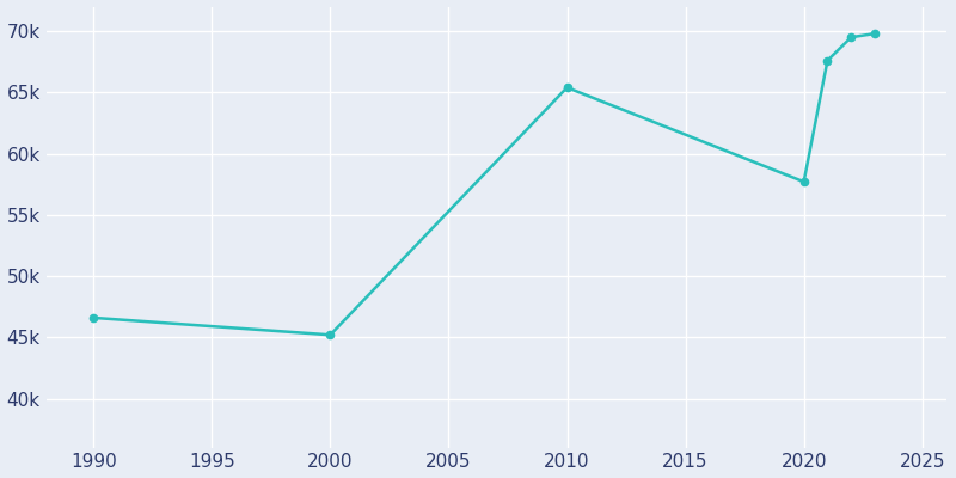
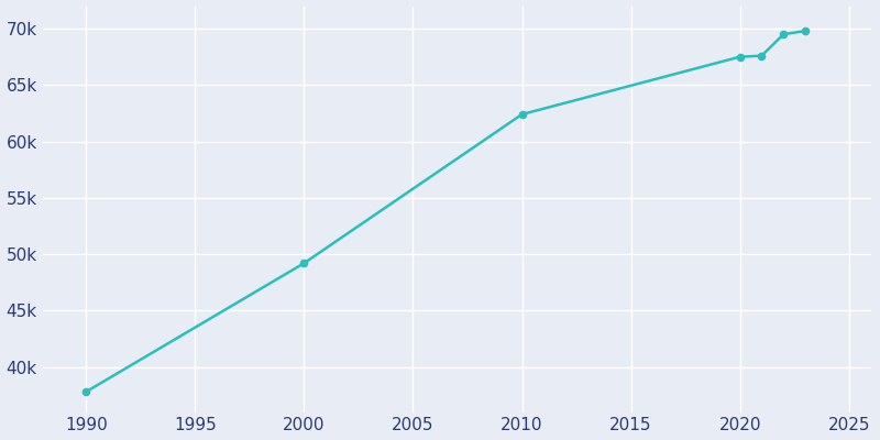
1990: 46.6k -> 37.8k
2000: 45.2k -> 49.2k
2010: 65.4k -> 62.4k
2020: 57.7k -> 67.5k
